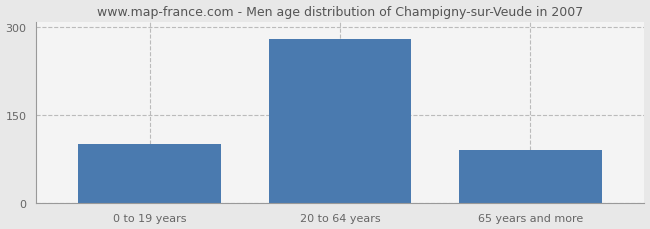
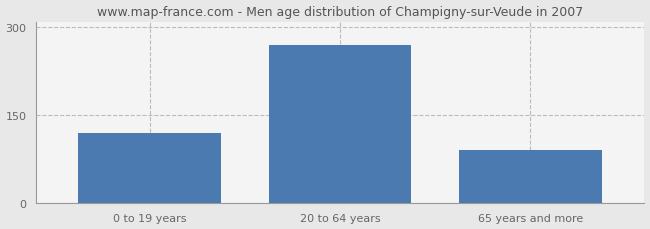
0 to 19 years: 100 -> 120
20 to 64 years: 280 -> 270
